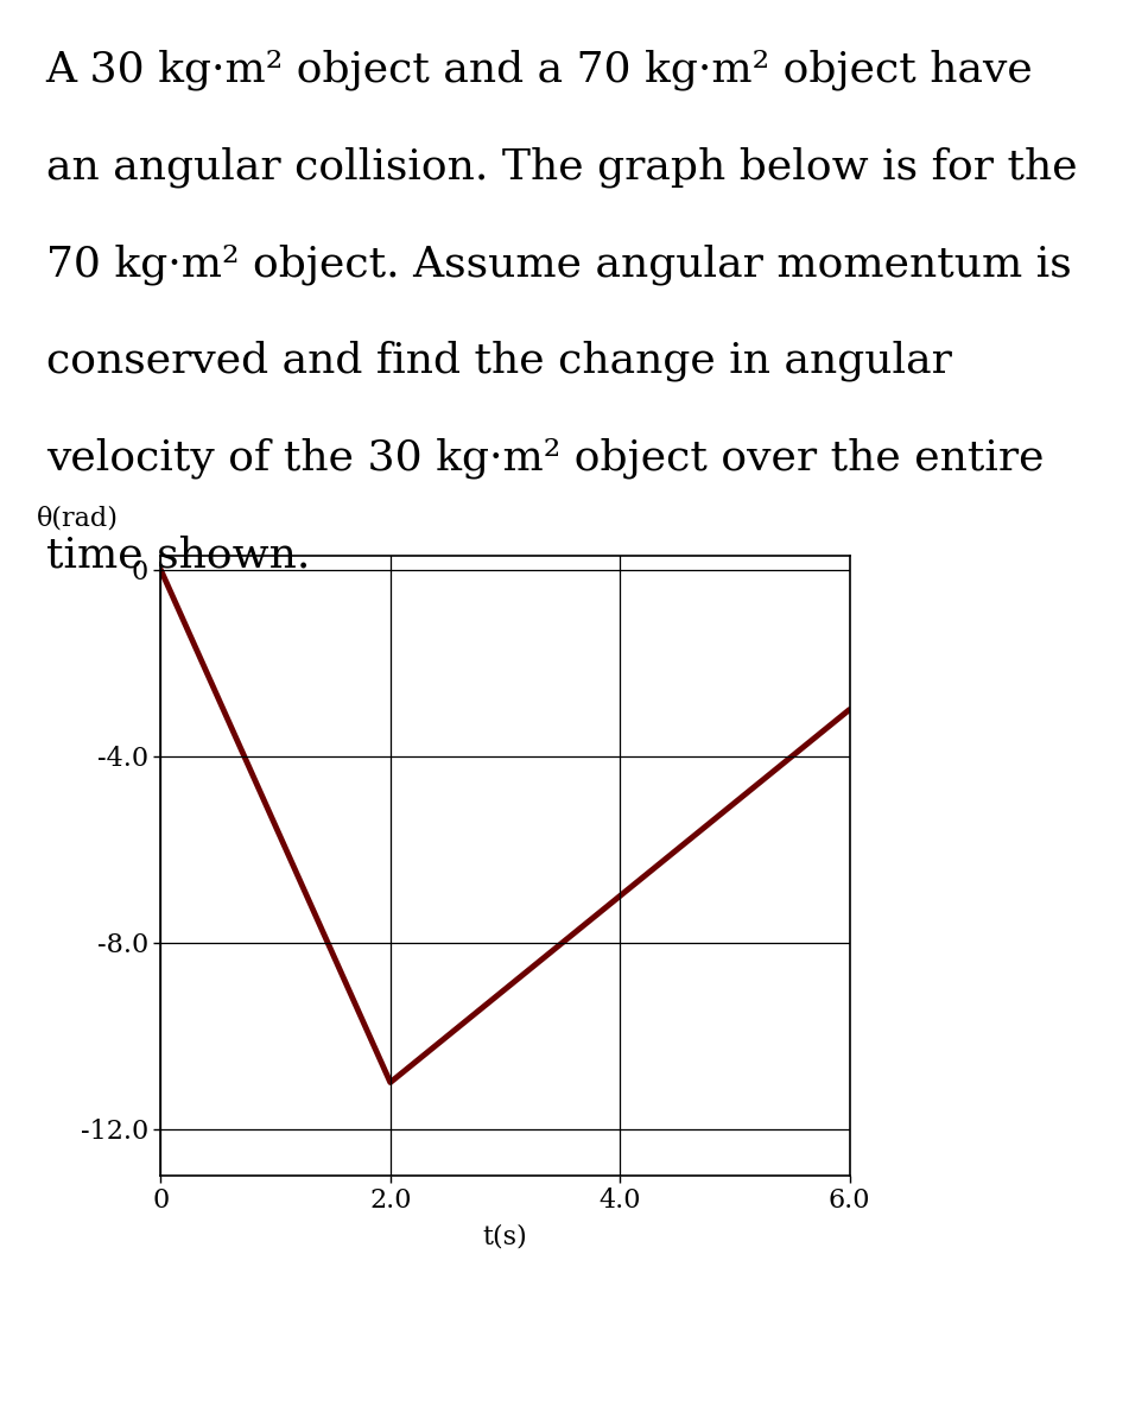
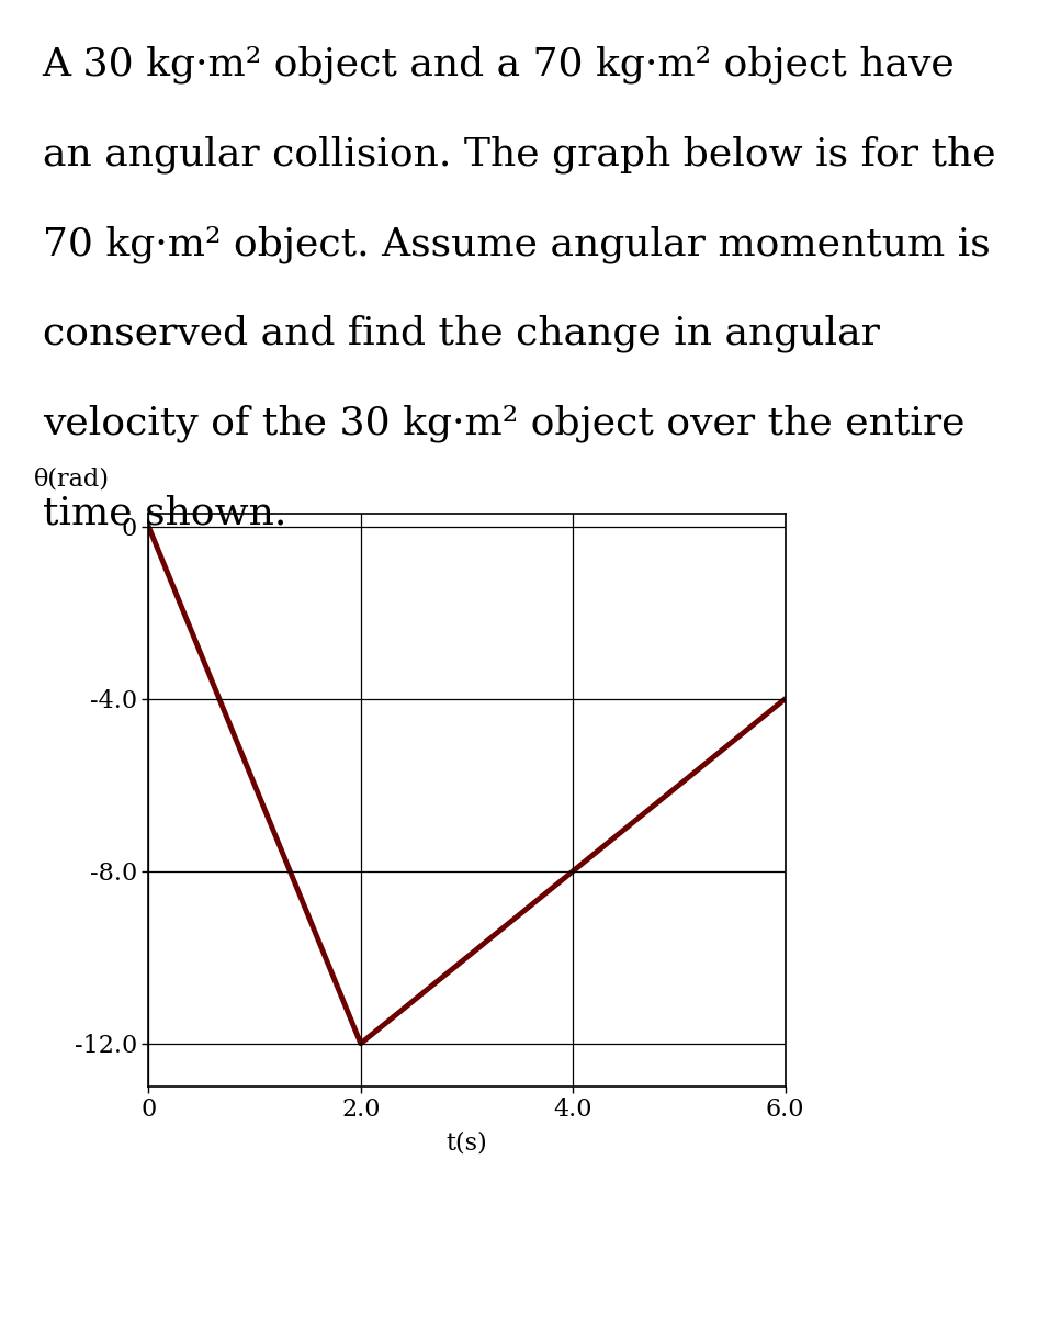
2.0: -11 -> -12
6.0: -3 -> -4
